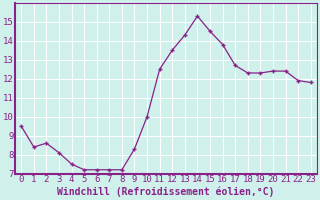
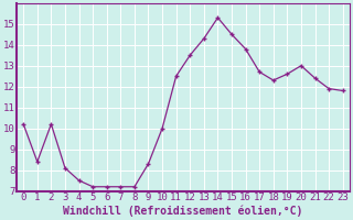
0: 9.5 -> 10.2
2: 8.6 -> 10.2
19: 12.3 -> 12.6
20: 12.4 -> 13.0
